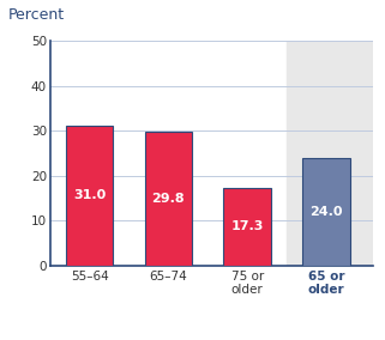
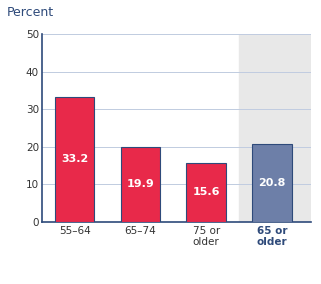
55–64: 31.0 -> 33.2
65–74: 29.8 -> 19.9
75 or older: 17.3 -> 15.6
65 or older: 24.0 -> 20.8
